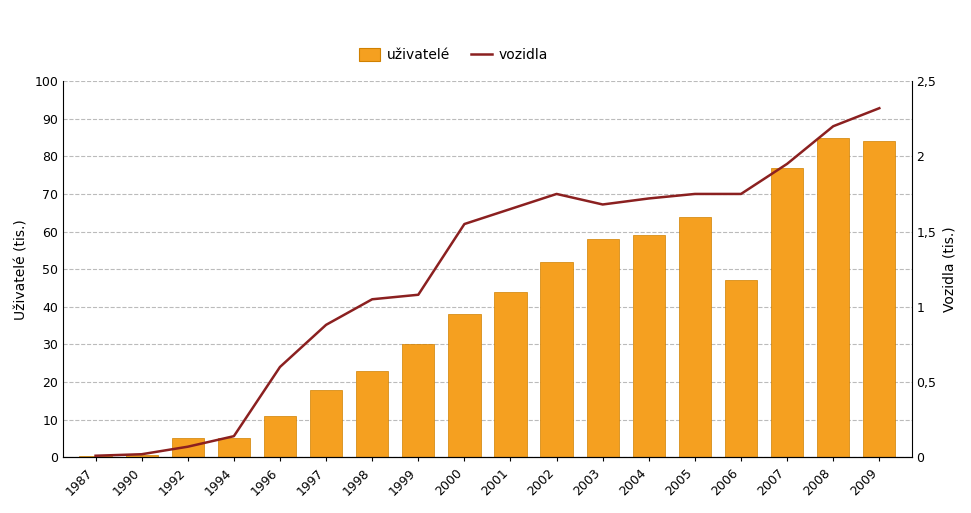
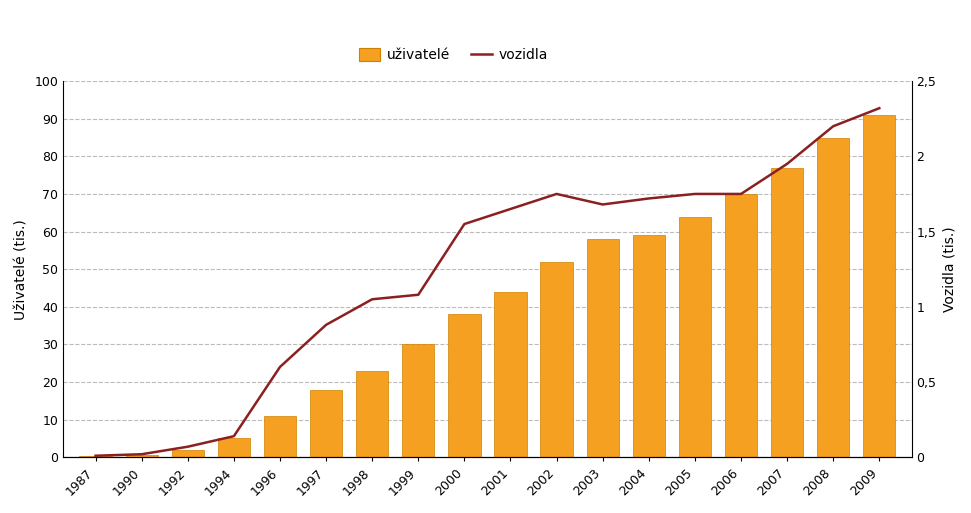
uživatelé/1992: 5.0 -> 2.0
uživatelé/2006: 47.0 -> 70.0
uživatelé/2009: 84.0 -> 91.0
